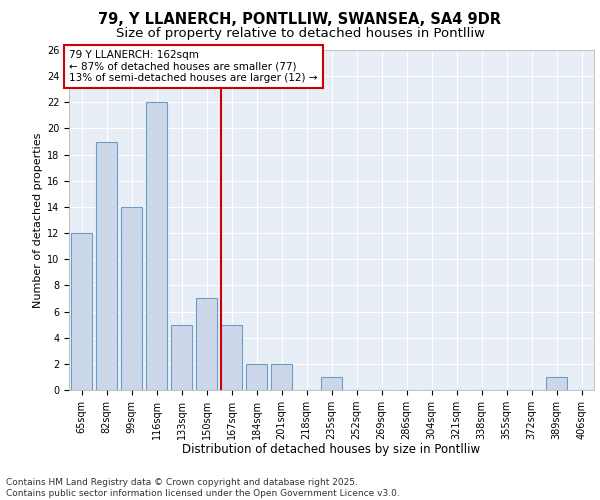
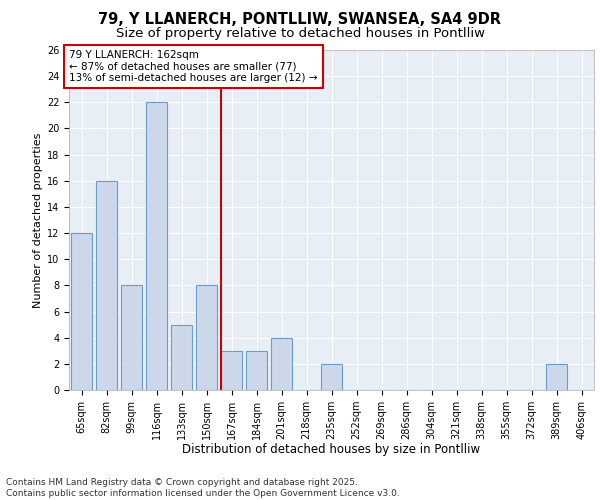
82sqm: 19 -> 16
99sqm: 14 -> 8
150sqm: 7 -> 8
167sqm: 5 -> 3
184sqm: 2 -> 3
201sqm: 2 -> 4
235sqm: 1 -> 2
389sqm: 1 -> 2
